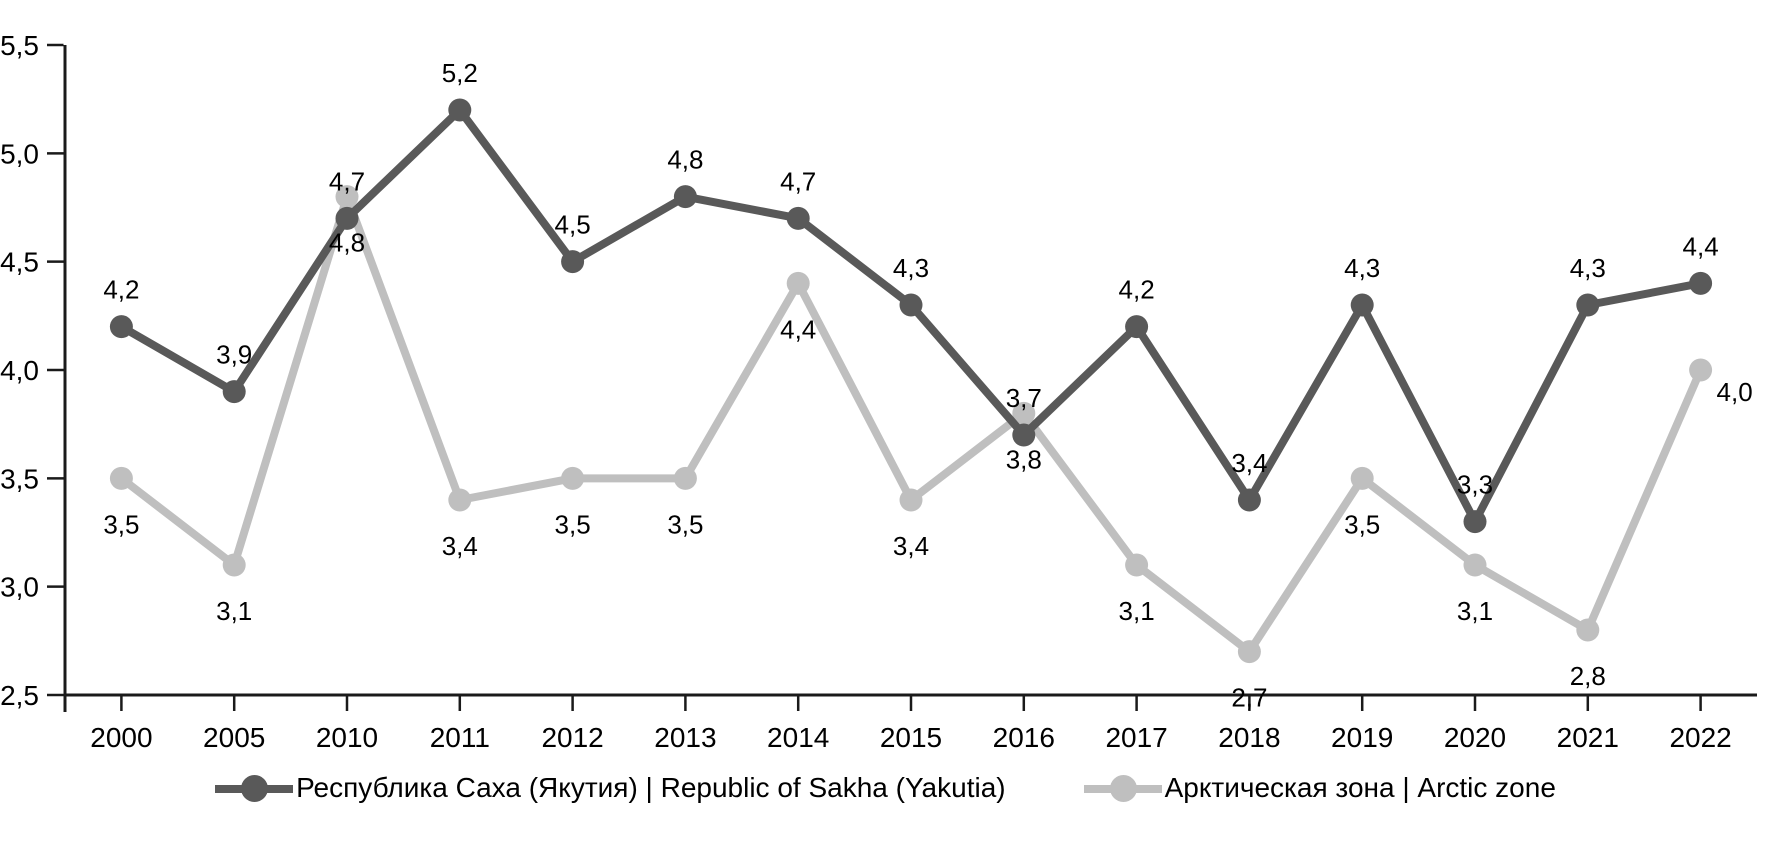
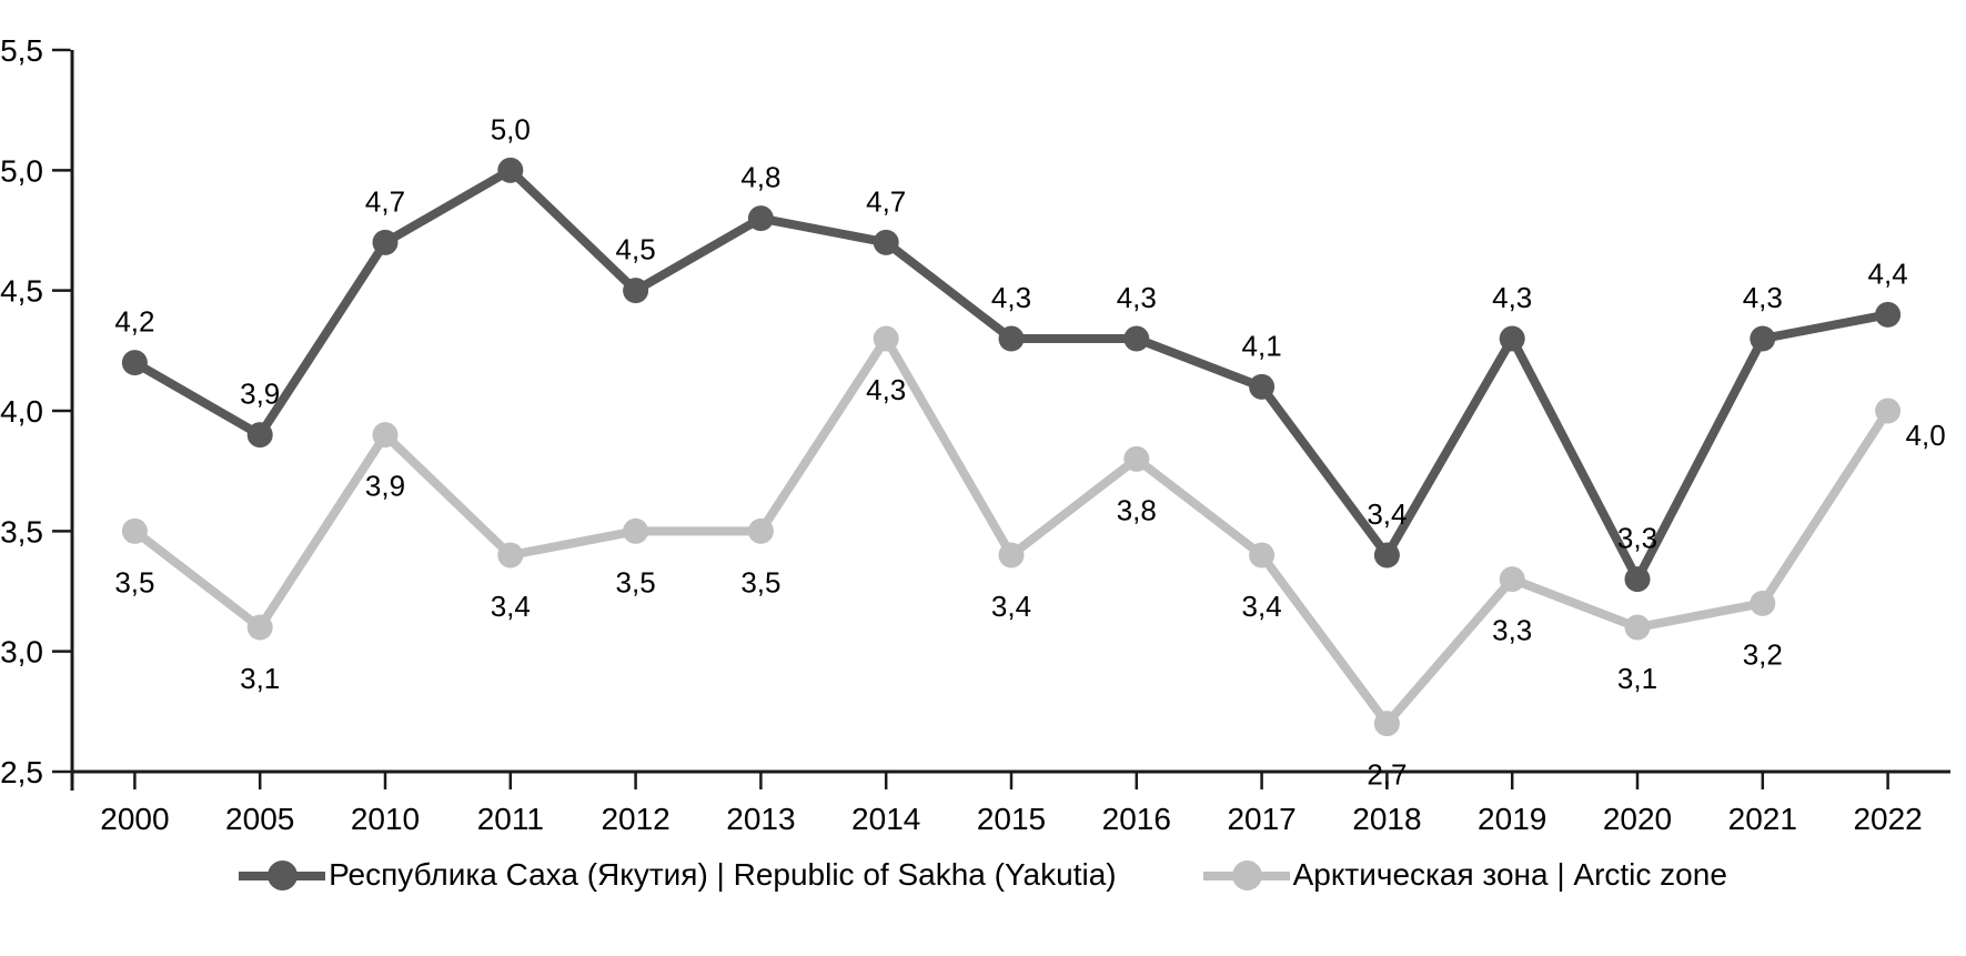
Арктическая зона | Arctic zone/2010: 4,8 -> 3,9
Республика Саха (Якутия) | Republic of Sakha (Yakutia)/2011: 5,2 -> 5,0
Арктическая зона | Arctic zone/2014: 4,4 -> 4,3
Республика Саха (Якутия) | Republic of Sakha (Yakutia)/2016: 3,7 -> 4,3
Республика Саха (Якутия) | Republic of Sakha (Yakutia)/2017: 4,2 -> 4,1
Арктическая зона | Arctic zone/2017: 3,1 -> 3,4
Арктическая зона | Arctic zone/2019: 3,5 -> 3,3
Арктическая зона | Arctic zone/2021: 2,8 -> 3,2
